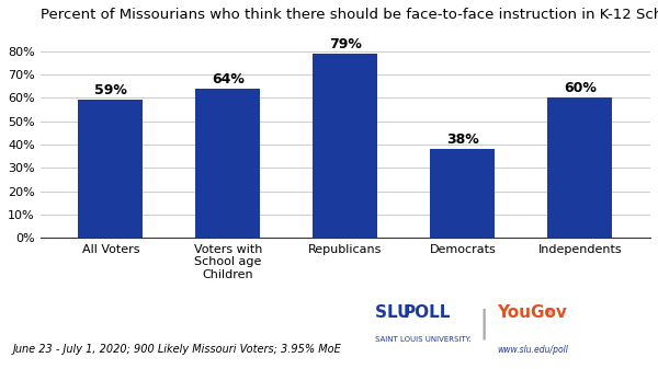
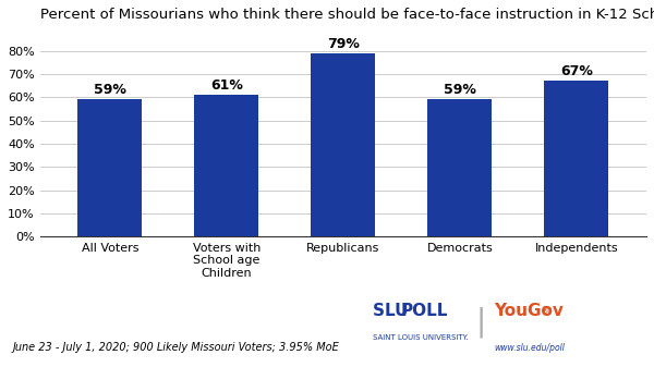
Voters with School age Children: 64% -> 61%
Democrats: 38% -> 59%
Independents: 60% -> 67%
